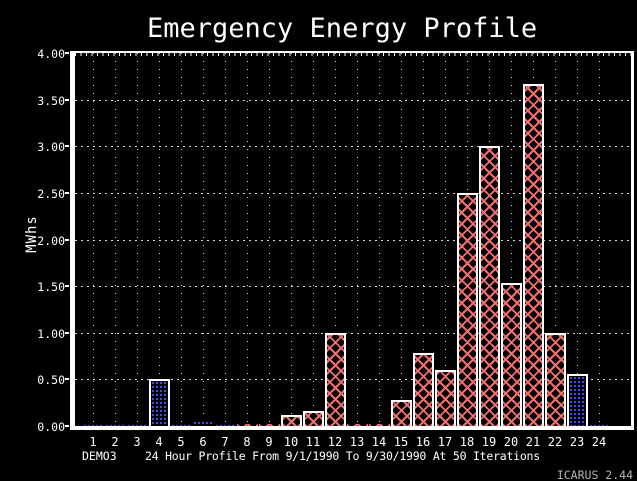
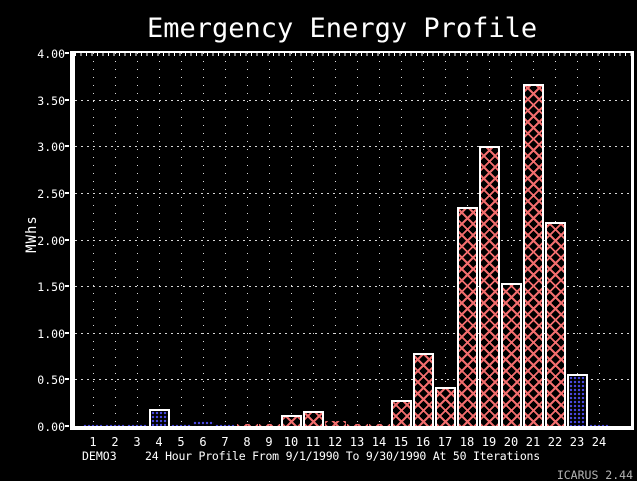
4: 0.5 -> 0.2
12: 1.0 -> 0.1
17: 0.6 -> 0.4
18: 2.5 -> 2.4
22: 1.0 -> 2.2
